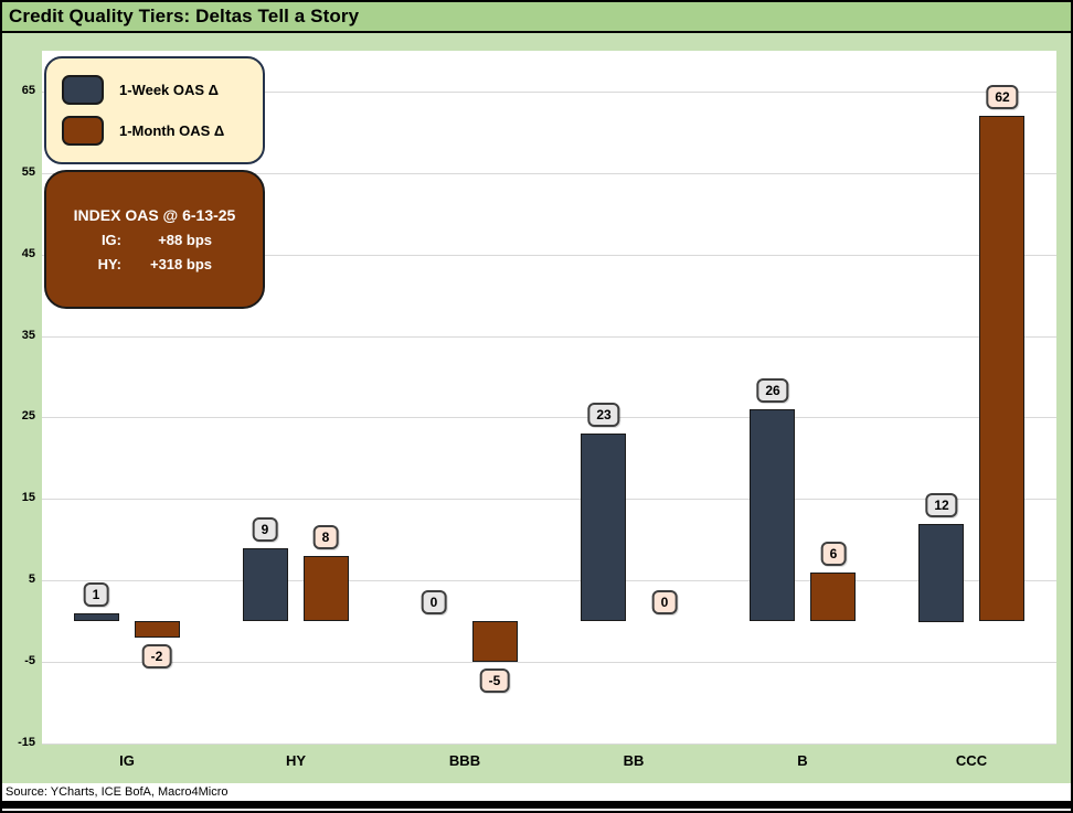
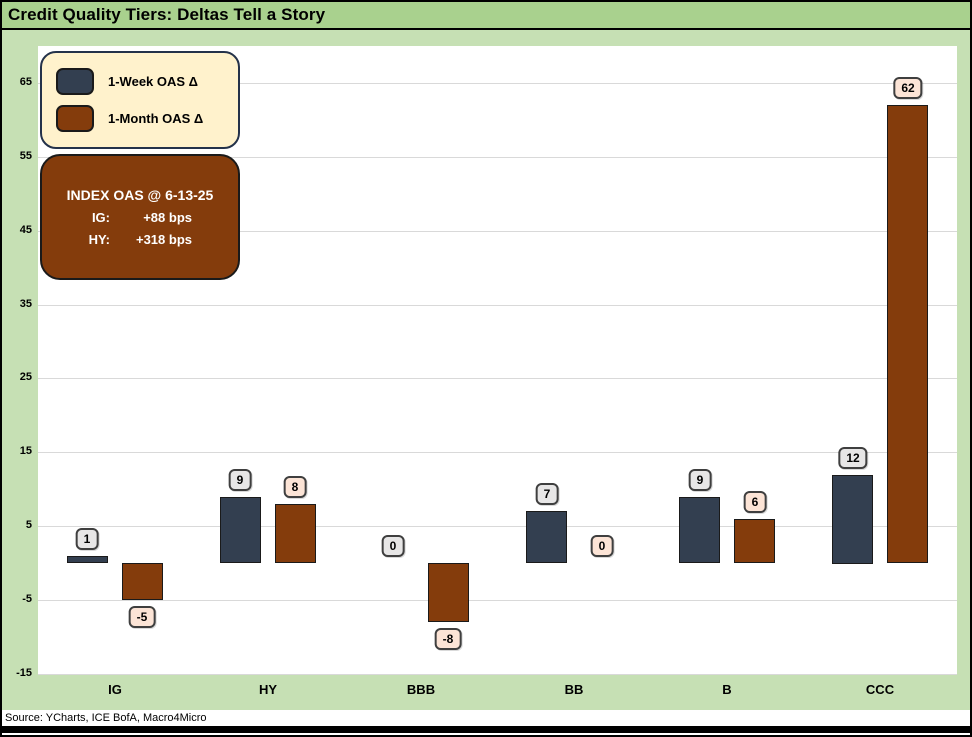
1-Month OAS Δ/IG: -2 -> -5
1-Month OAS Δ/BBB: -5 -> -8
1-Week OAS Δ/BB: 23 -> 7
1-Week OAS Δ/B: 26 -> 9
